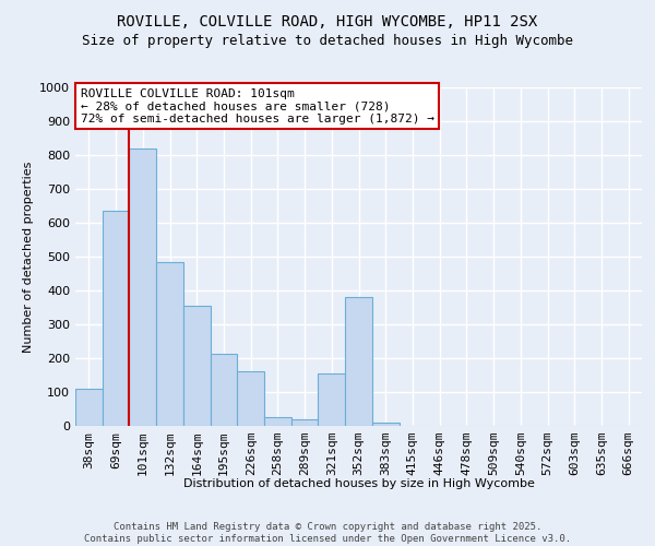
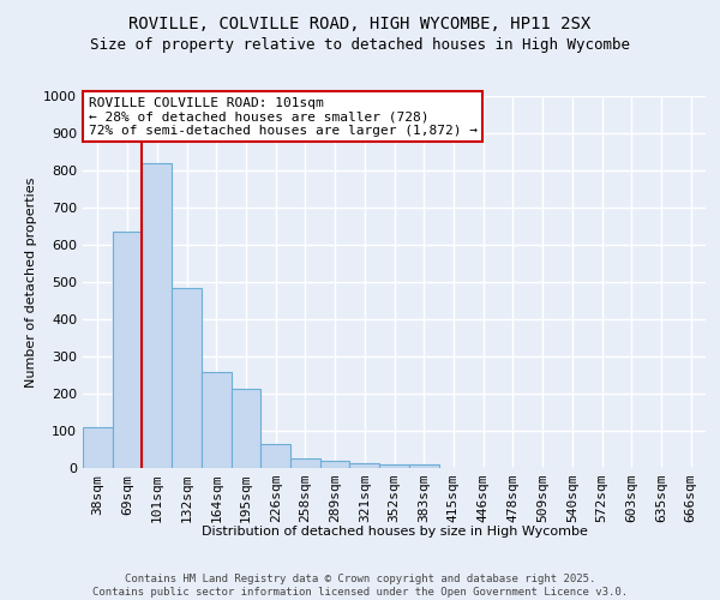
164sqm: 355 -> 257
226sqm: 160 -> 65
321sqm: 155 -> 13
352sqm: 380 -> 11
